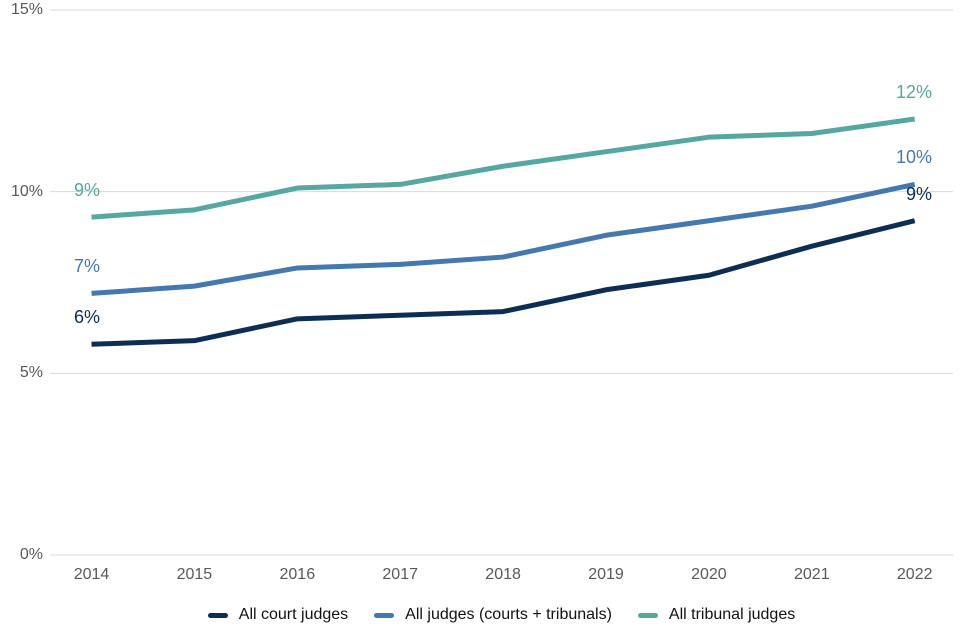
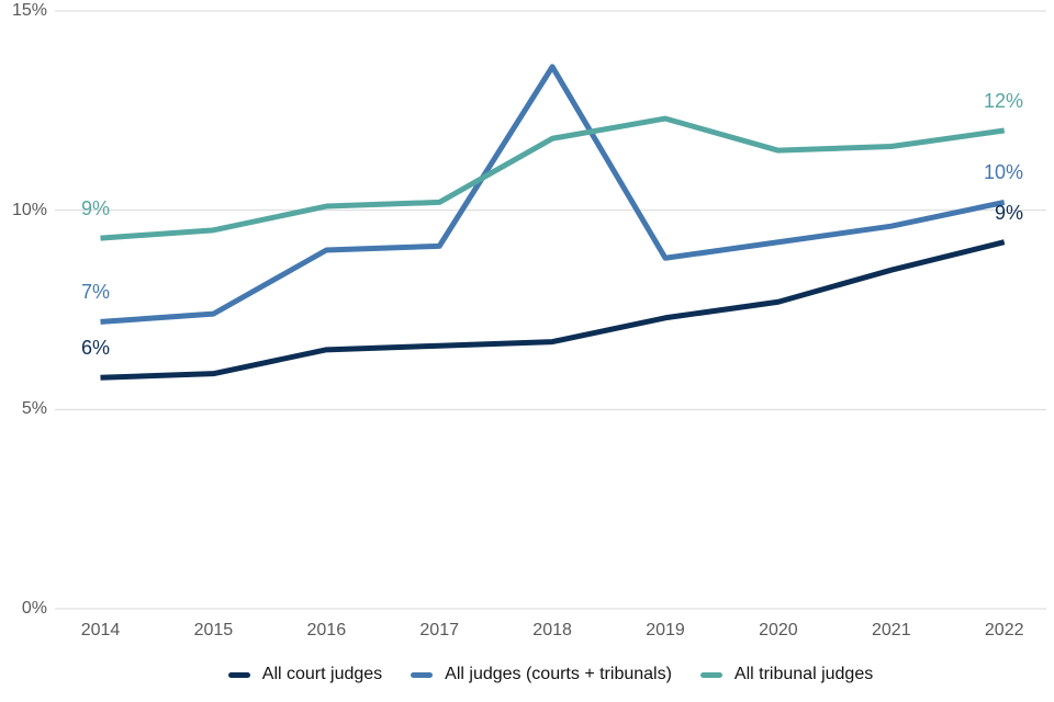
All judges (courts + tribunals)/2016: 7.9% -> 9.0%
All judges (courts + tribunals)/2017: 8.0% -> 9.1%
All judges (courts + tribunals)/2018: 8.2% -> 13.6%
All tribunal judges/2018: 10.7% -> 11.8%
All tribunal judges/2019: 11.1% -> 12.3%
